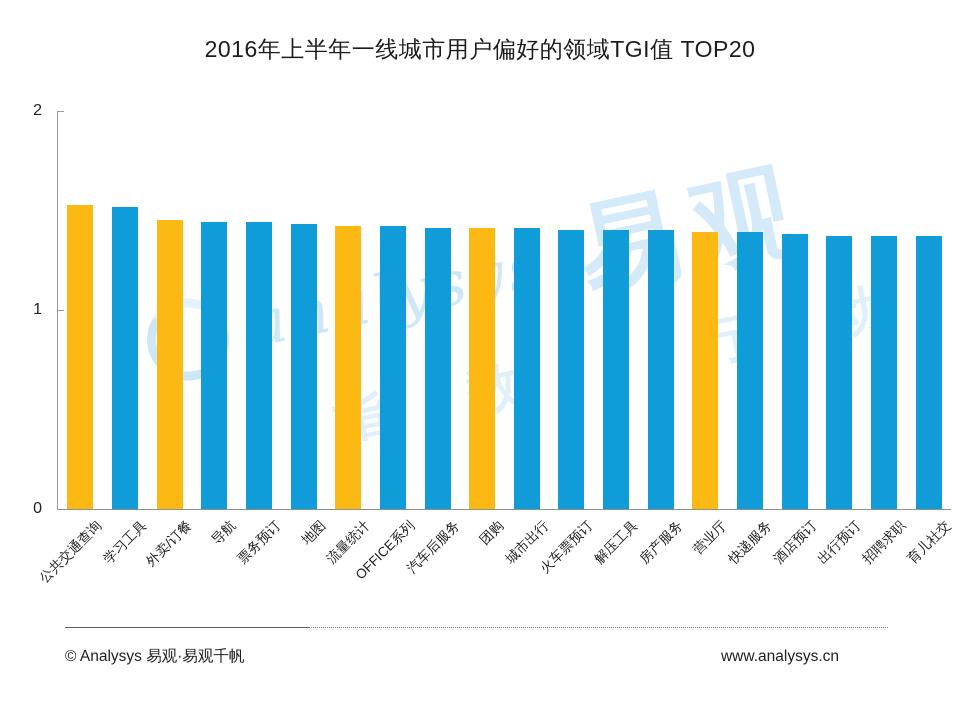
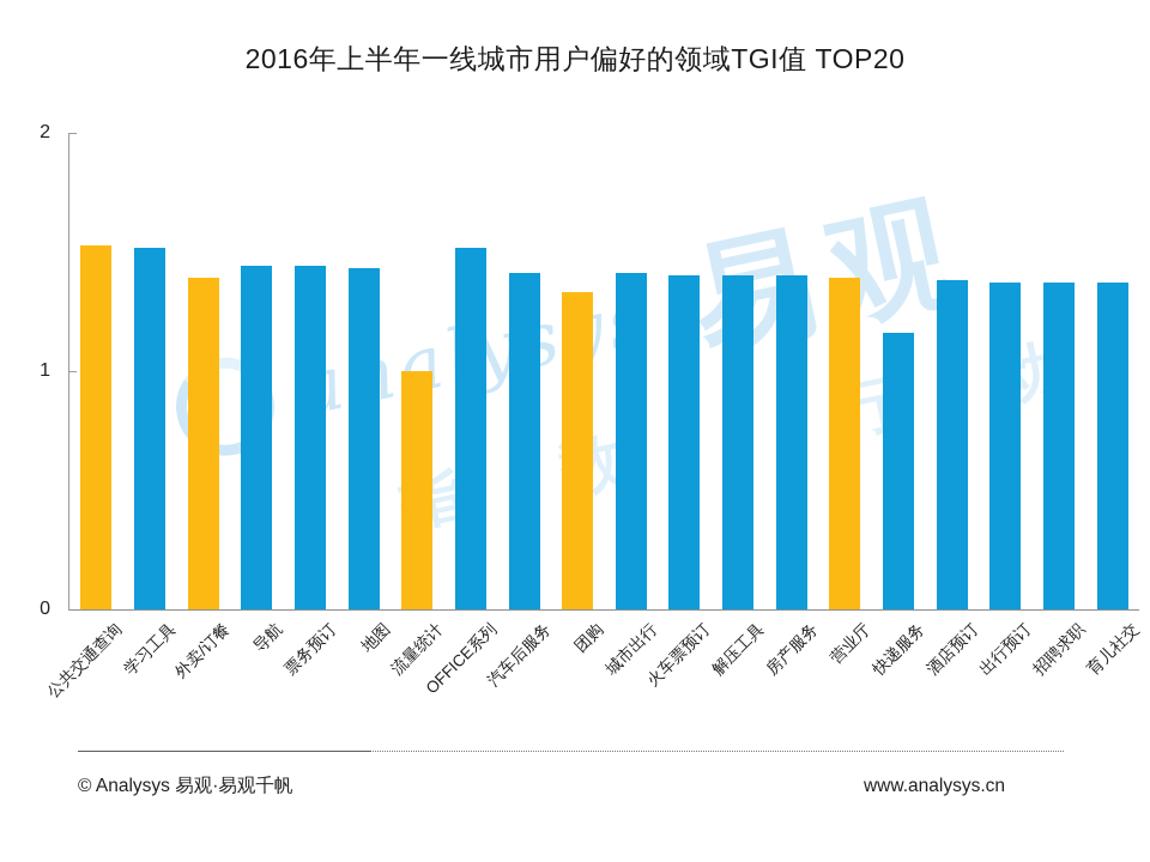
外卖/订餐: 1.45 -> 1.39
流量统计: 1.42 -> 1.00
OFFICE系列: 1.42 -> 1.52
团购: 1.41 -> 1.33
快递服务: 1.39 -> 1.16
